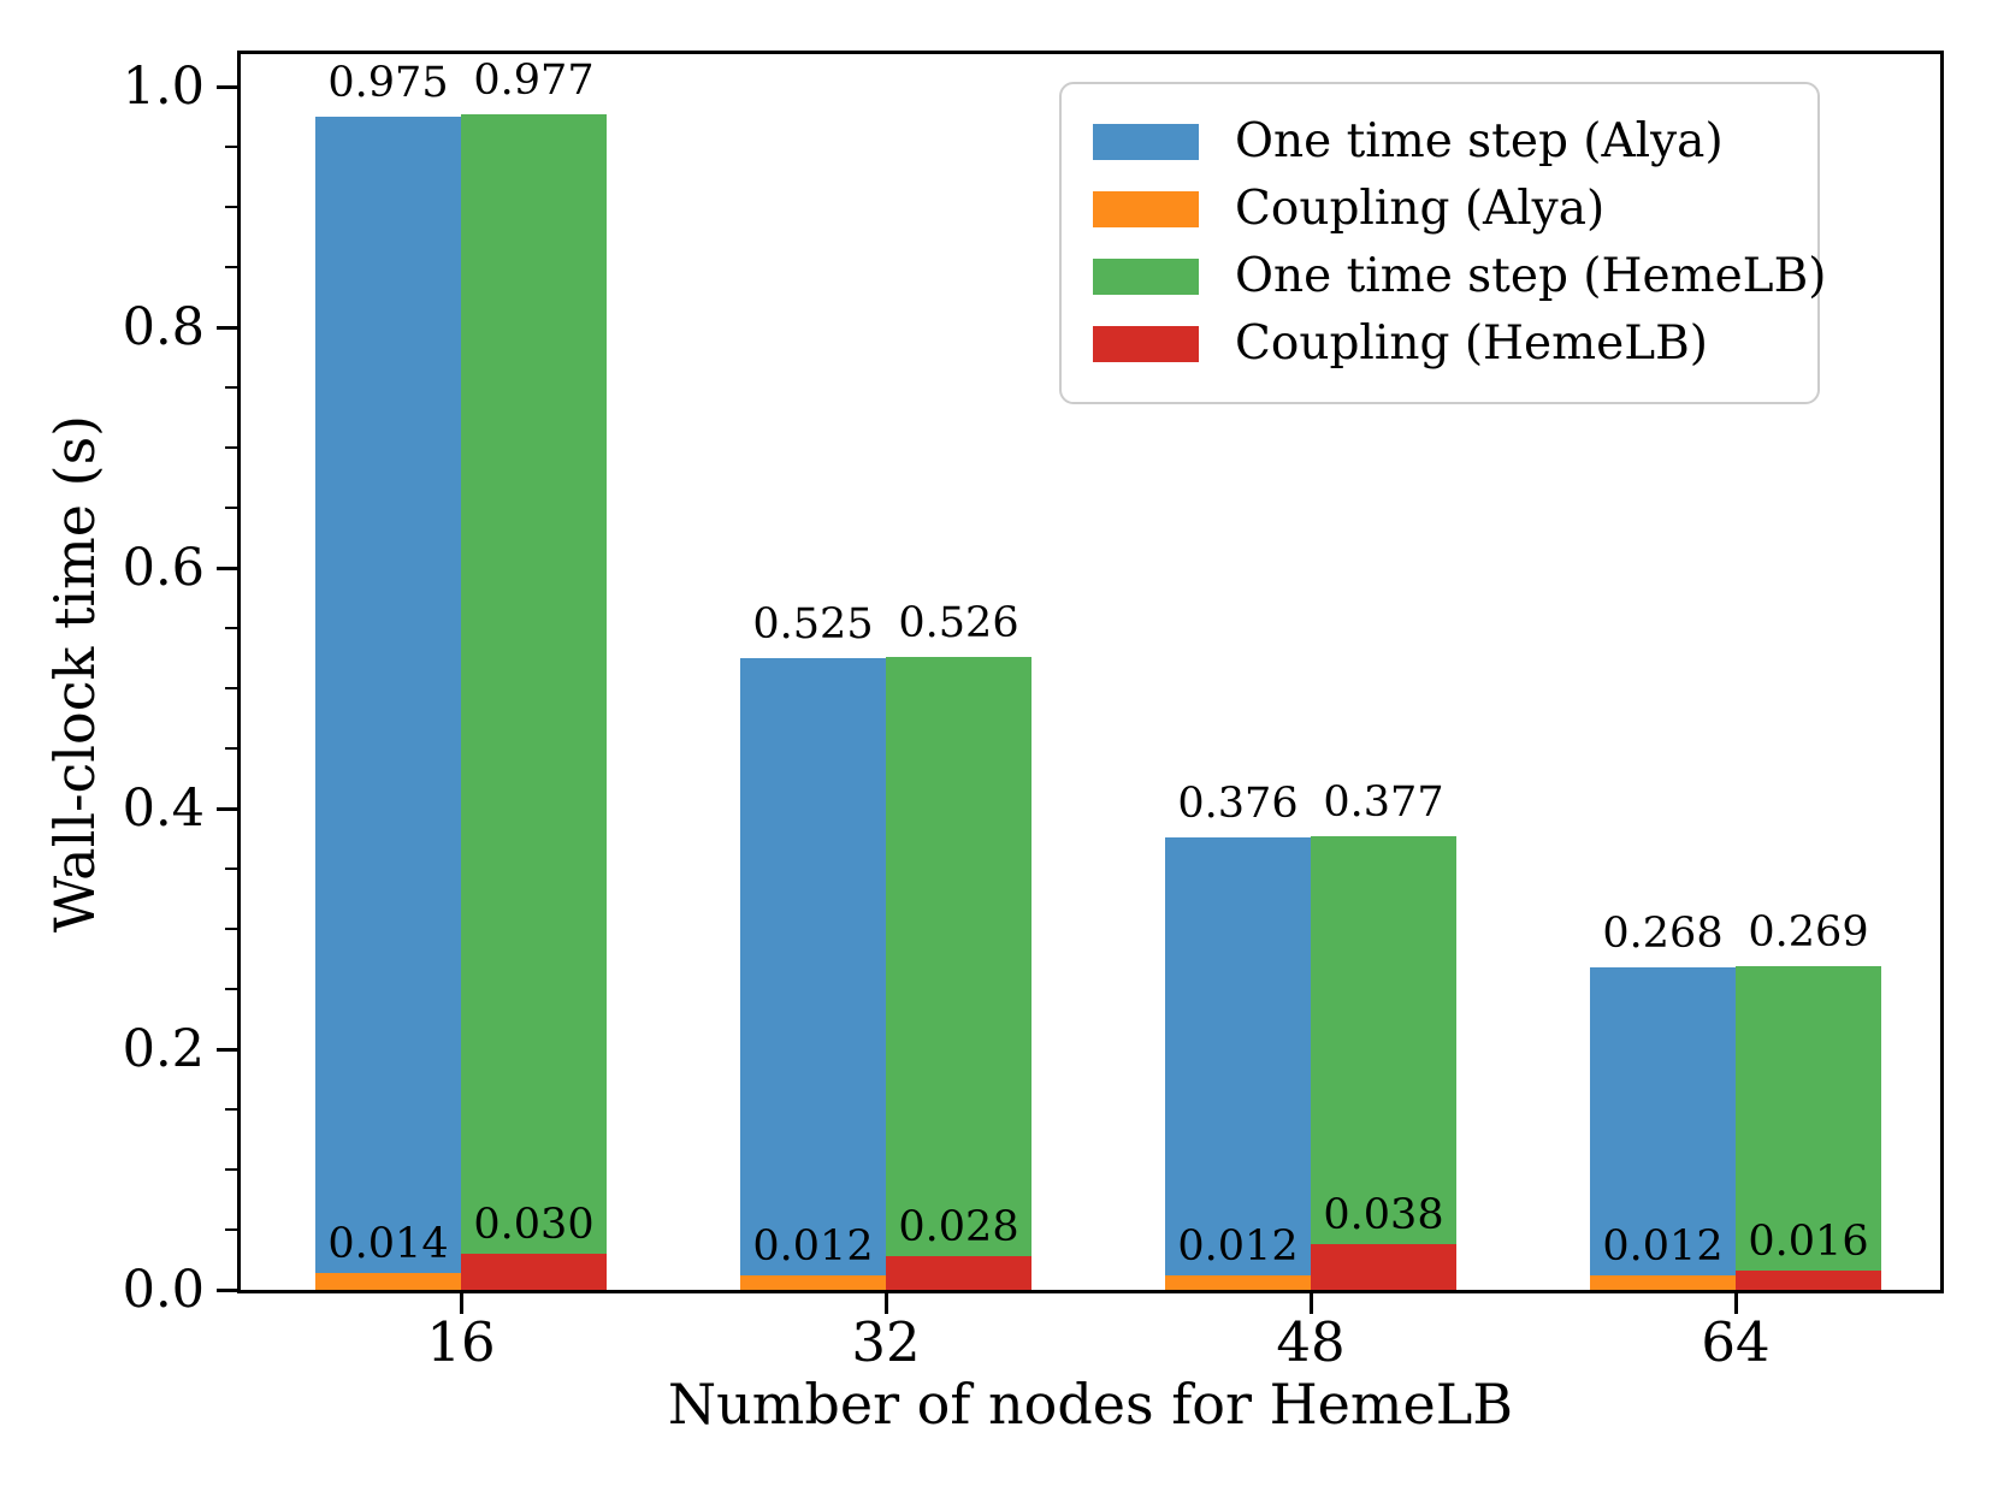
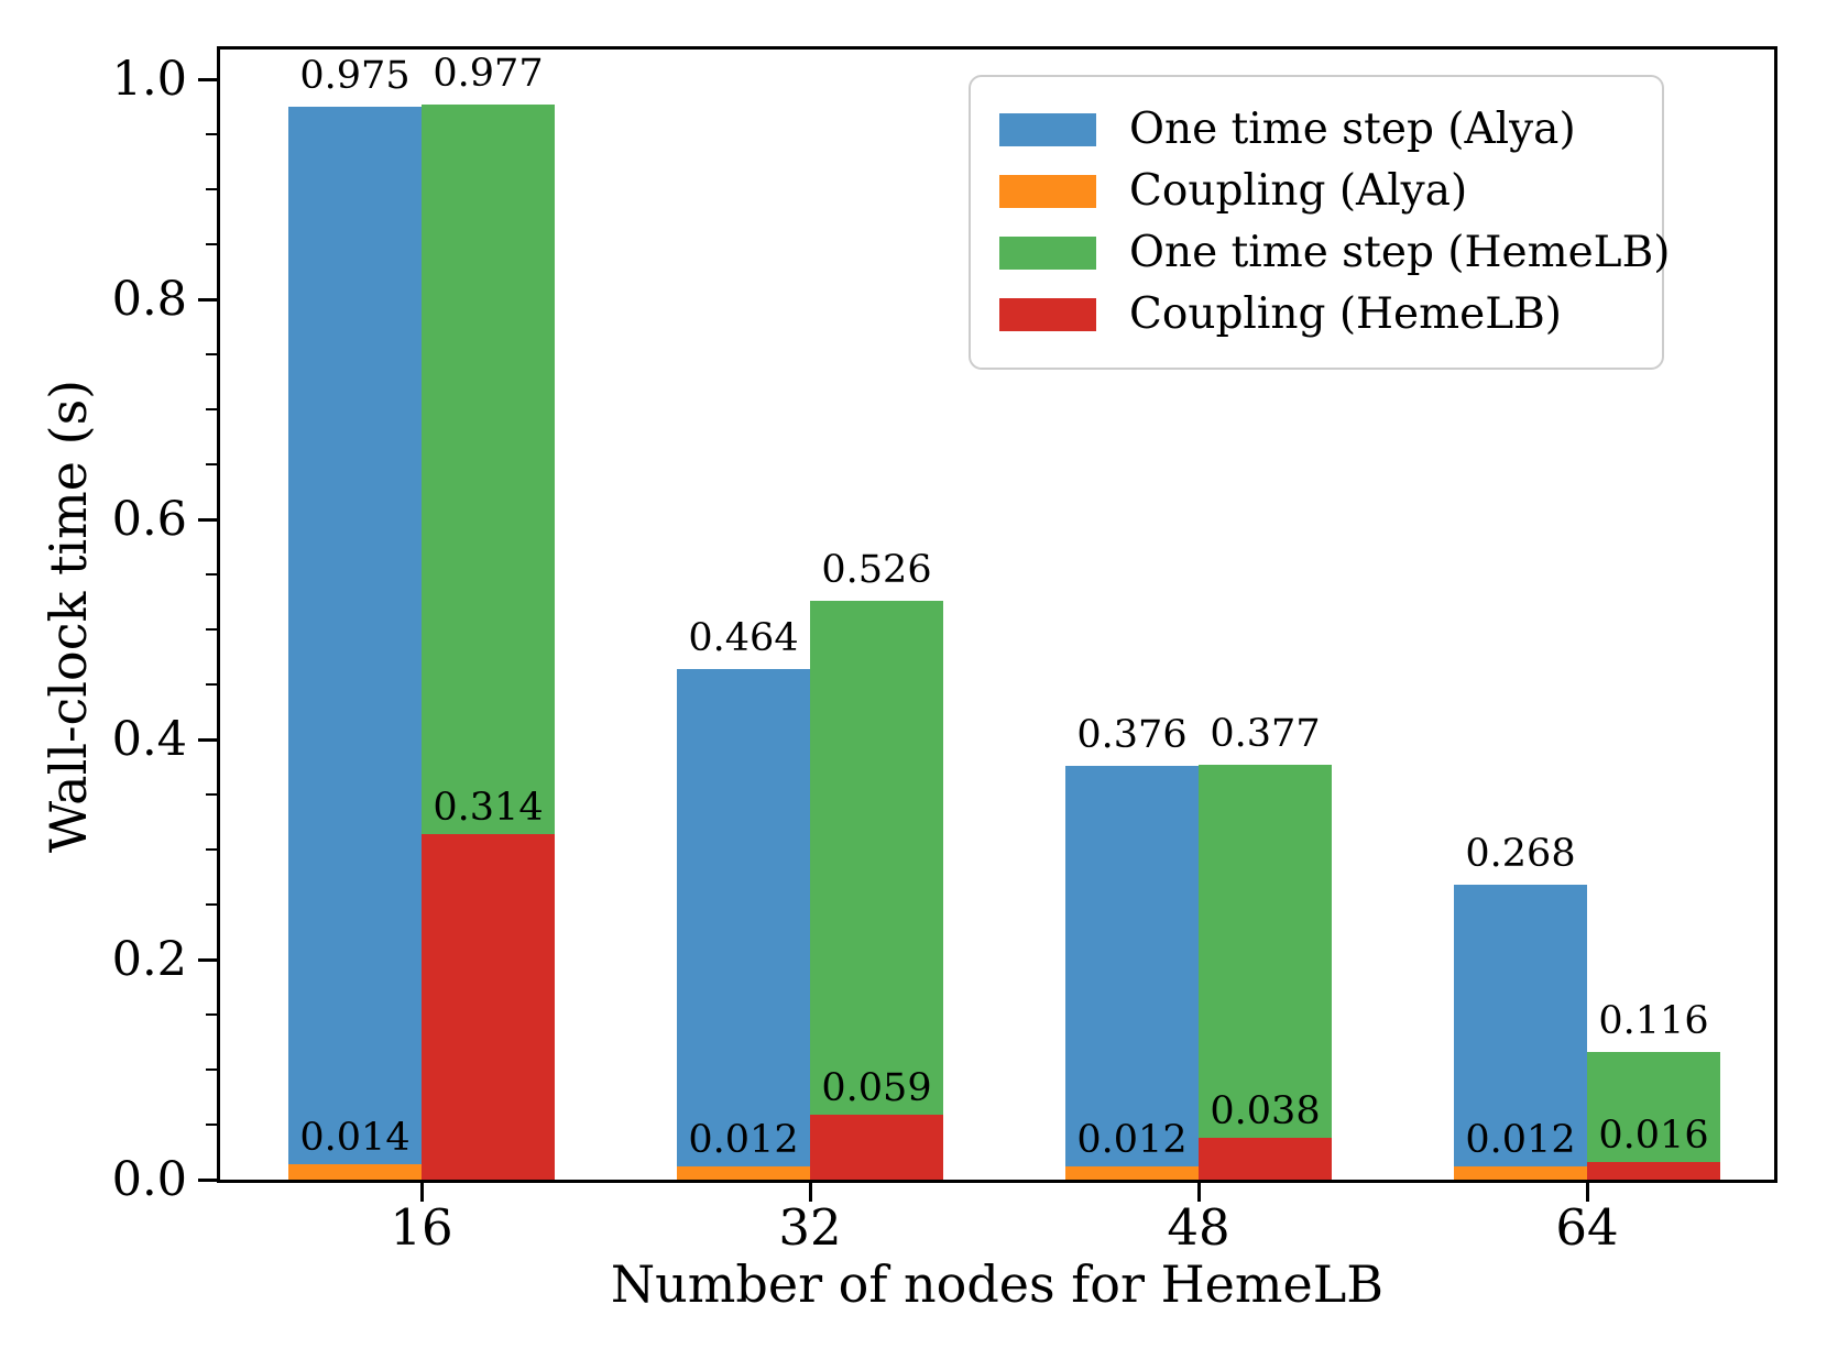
Coupling (HemeLB)/16: 0.030 -> 0.314
One time step (Alya)/32: 0.525 -> 0.464
Coupling (HemeLB)/32: 0.028 -> 0.059
One time step (HemeLB)/64: 0.269 -> 0.116
